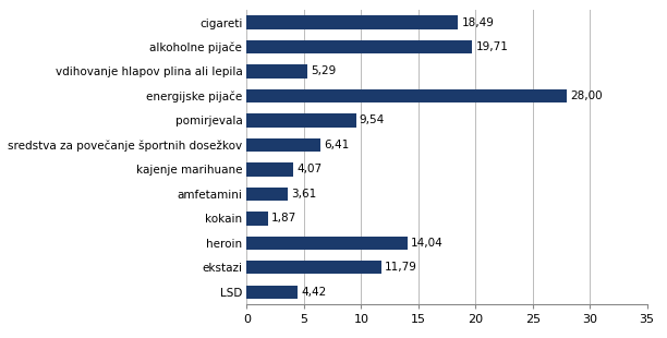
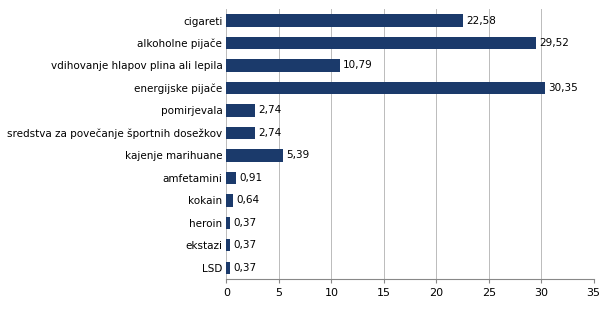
cigareti: 18,49 -> 22,58
alkoholne pijače: 19,71 -> 29,52
vdihovanje hlapov plina ali lepila: 5,29 -> 10,79
energijske pijače: 28,00 -> 30,35
pomirjevala: 9,54 -> 2,74
sredstva za povečanje športnih dosežkov: 6,41 -> 2,74
kajenje marihuane: 4,07 -> 5,39
amfetamini: 3,61 -> 0,91
kokain: 1,87 -> 0,64
heroin: 14,04 -> 0,37
ekstazi: 11,79 -> 0,37
LSD: 4,42 -> 0,37
